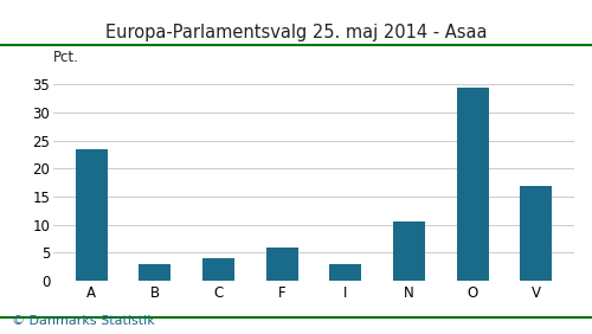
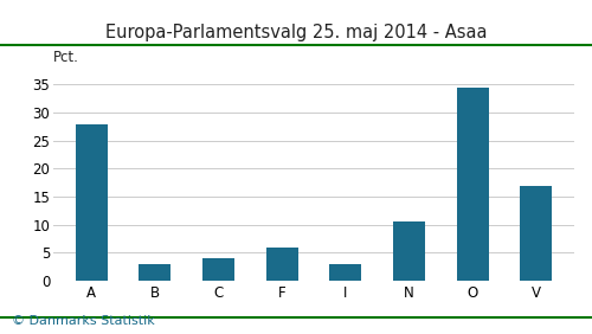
A: 23.5 -> 28.0
